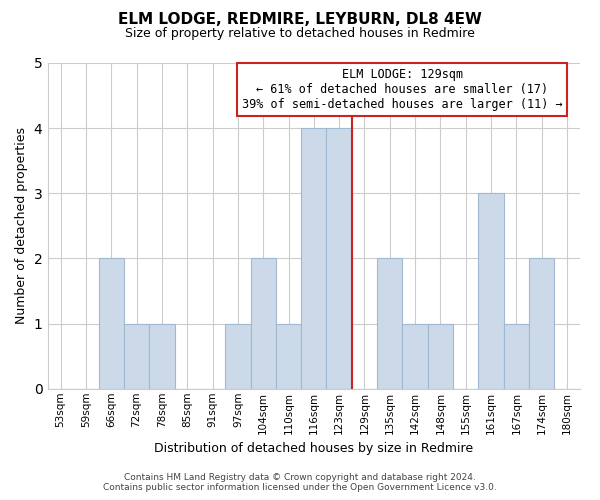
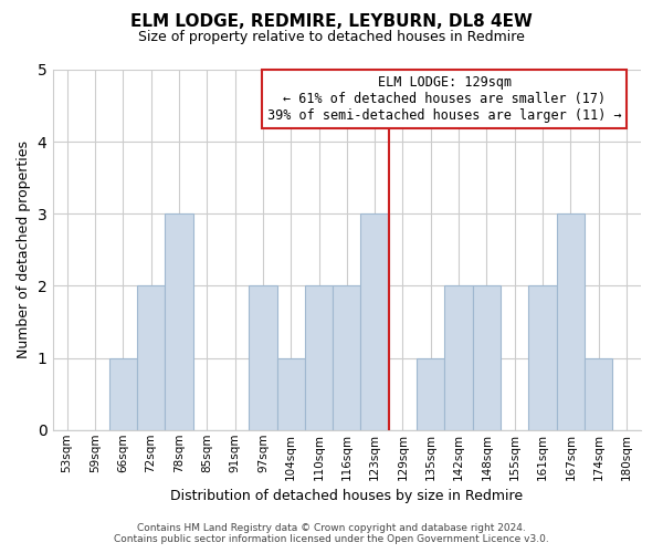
66sqm: 2 -> 1
72sqm: 1 -> 2
78sqm: 1 -> 3
97sqm: 1 -> 2
104sqm: 2 -> 1
110sqm: 1 -> 2
116sqm: 4 -> 2
123sqm: 4 -> 3
135sqm: 2 -> 1
142sqm: 1 -> 2
148sqm: 1 -> 2
161sqm: 3 -> 2
167sqm: 1 -> 3
174sqm: 2 -> 1
